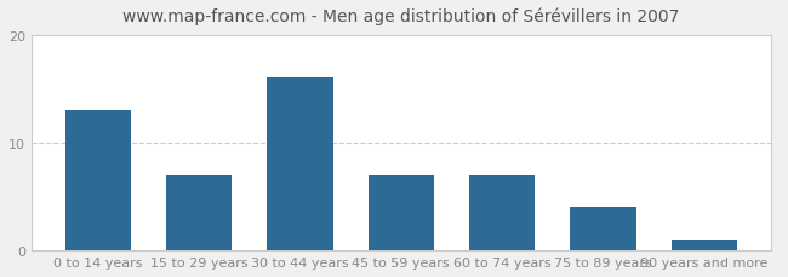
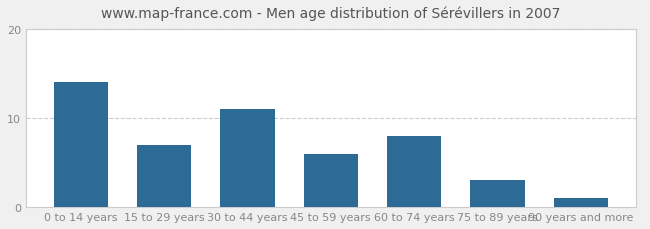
0 to 14 years: 13 -> 14
30 to 44 years: 16 -> 11
45 to 59 years: 7 -> 6
60 to 74 years: 7 -> 8
75 to 89 years: 4 -> 3
